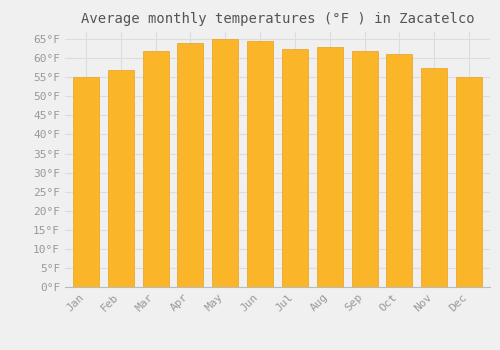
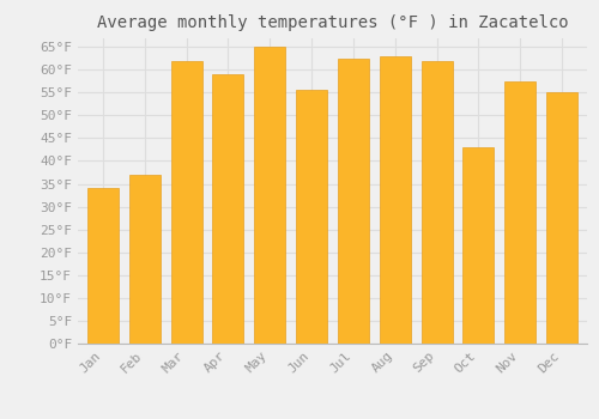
Jan: 55.0°F -> 34.0°F
Feb: 57.0°F -> 37.0°F
Apr: 64.0°F -> 59.0°F
Jun: 64.5°F -> 55.5°F
Oct: 61.0°F -> 43.0°F
